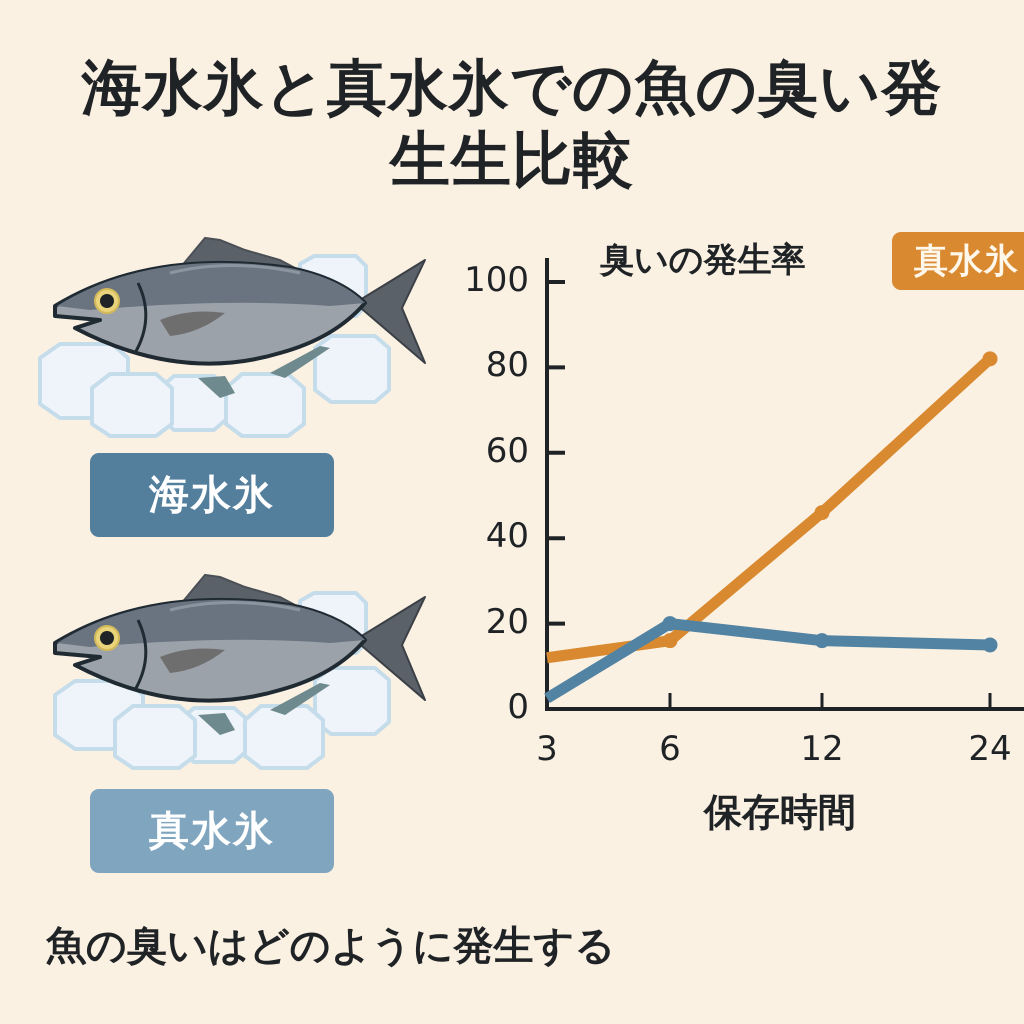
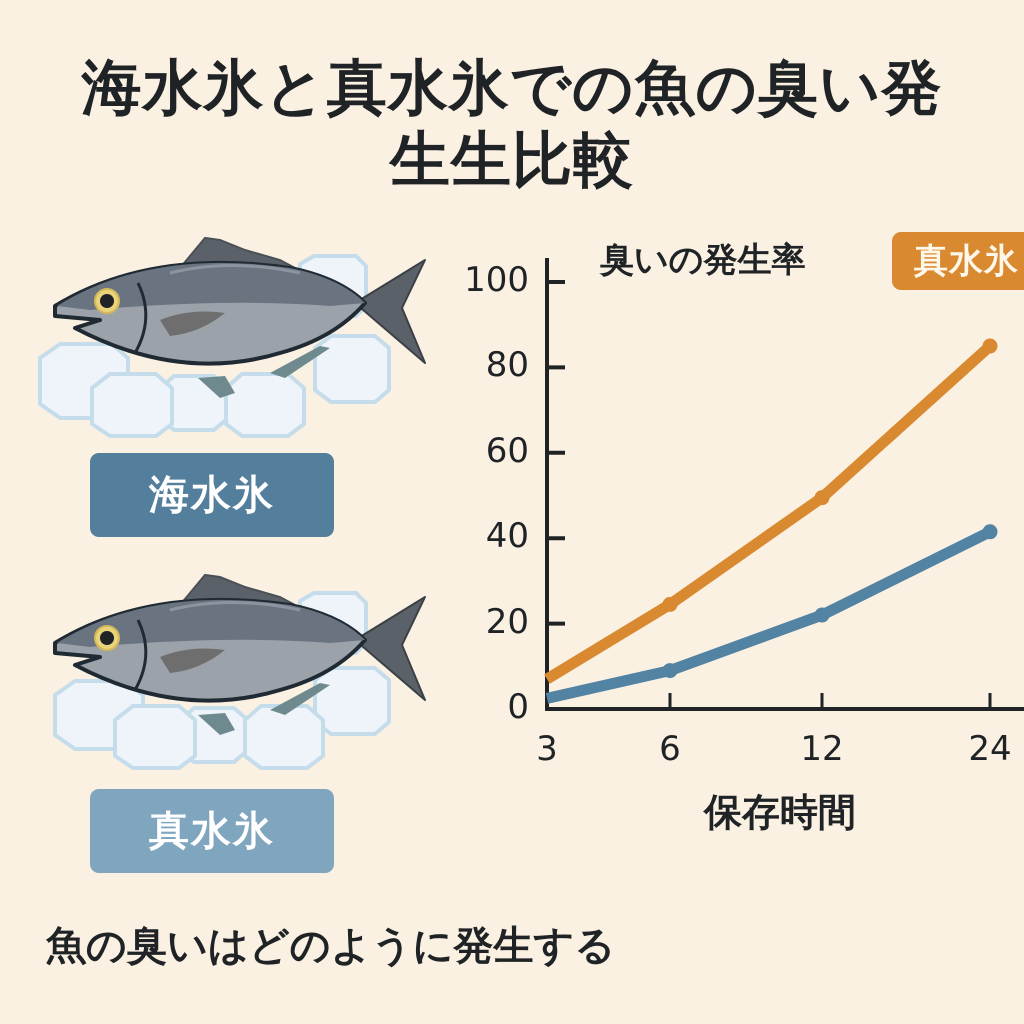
真水氷/3: 12 -> 7
真水氷/6: 16 -> 24
海水氷/6: 20 -> 9
真水氷/12: 46 -> 50
海水氷/12: 16 -> 22
真水氷/24: 82 -> 85
海水氷/24: 15 -> 42
